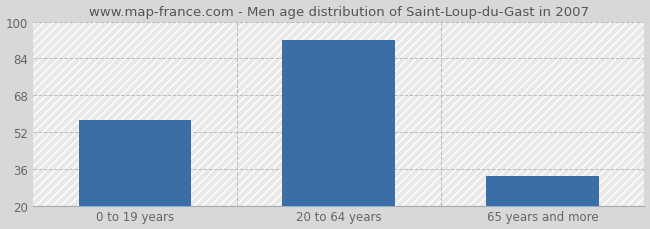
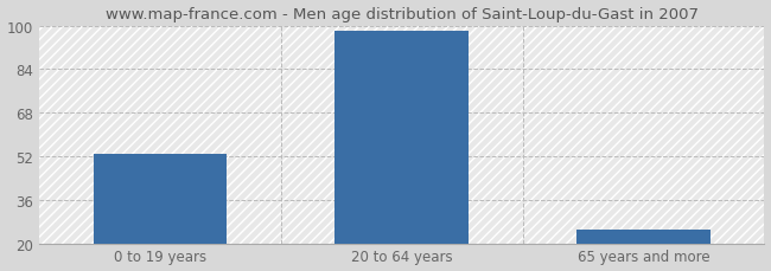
0 to 19 years: 57 -> 53
20 to 64 years: 92 -> 98
65 years and more: 33 -> 25
